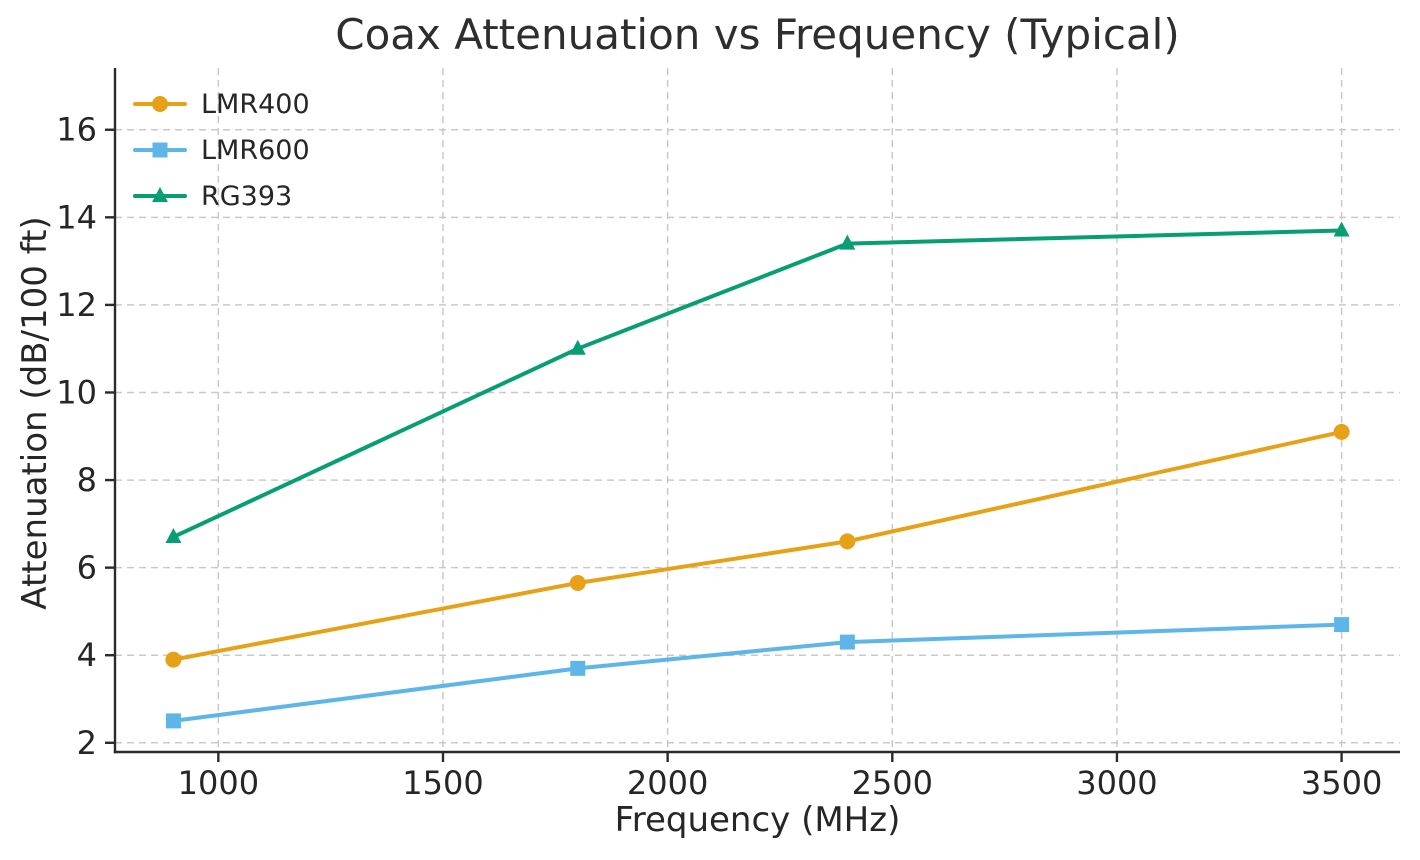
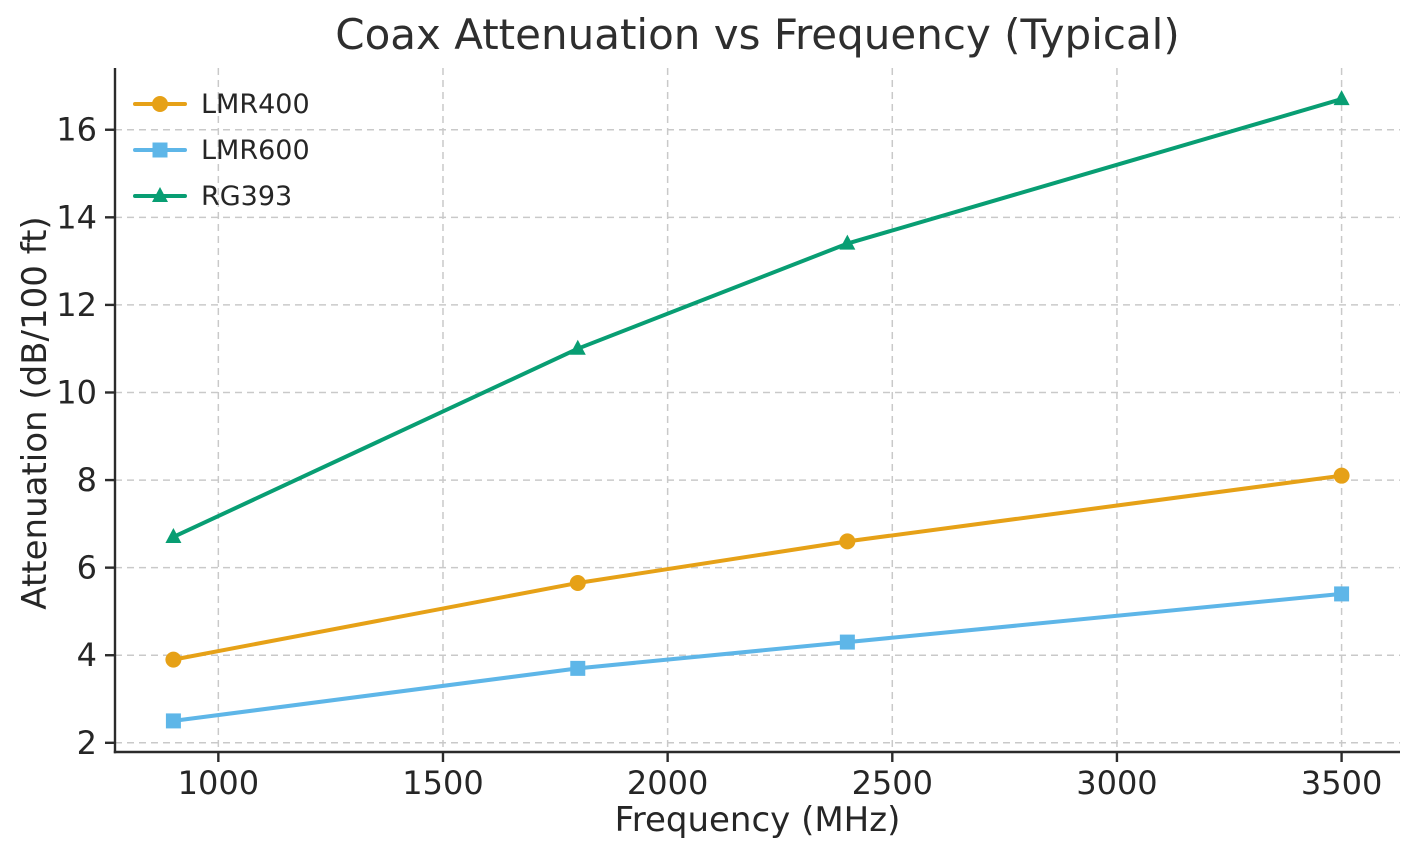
LMR400/3500: 9.1 -> 8.1
LMR600/3500: 4.7 -> 5.4
RG393/3500: 13.7 -> 16.7
